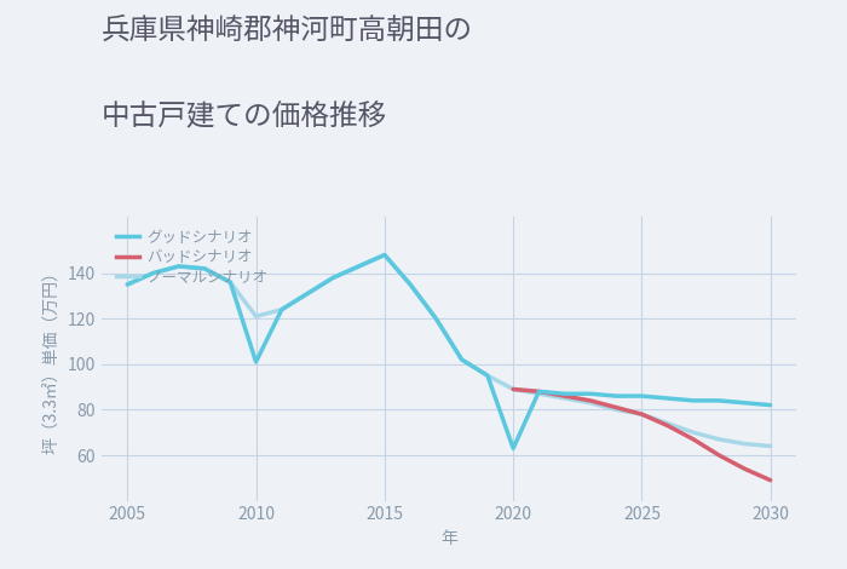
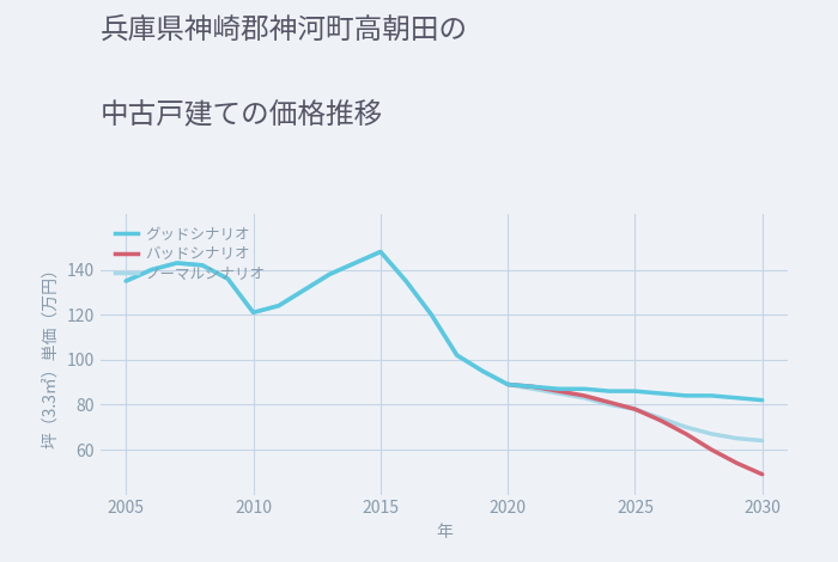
グッドシナリオ/2010: 101 -> 121
グッドシナリオ/2020: 63 -> 89
